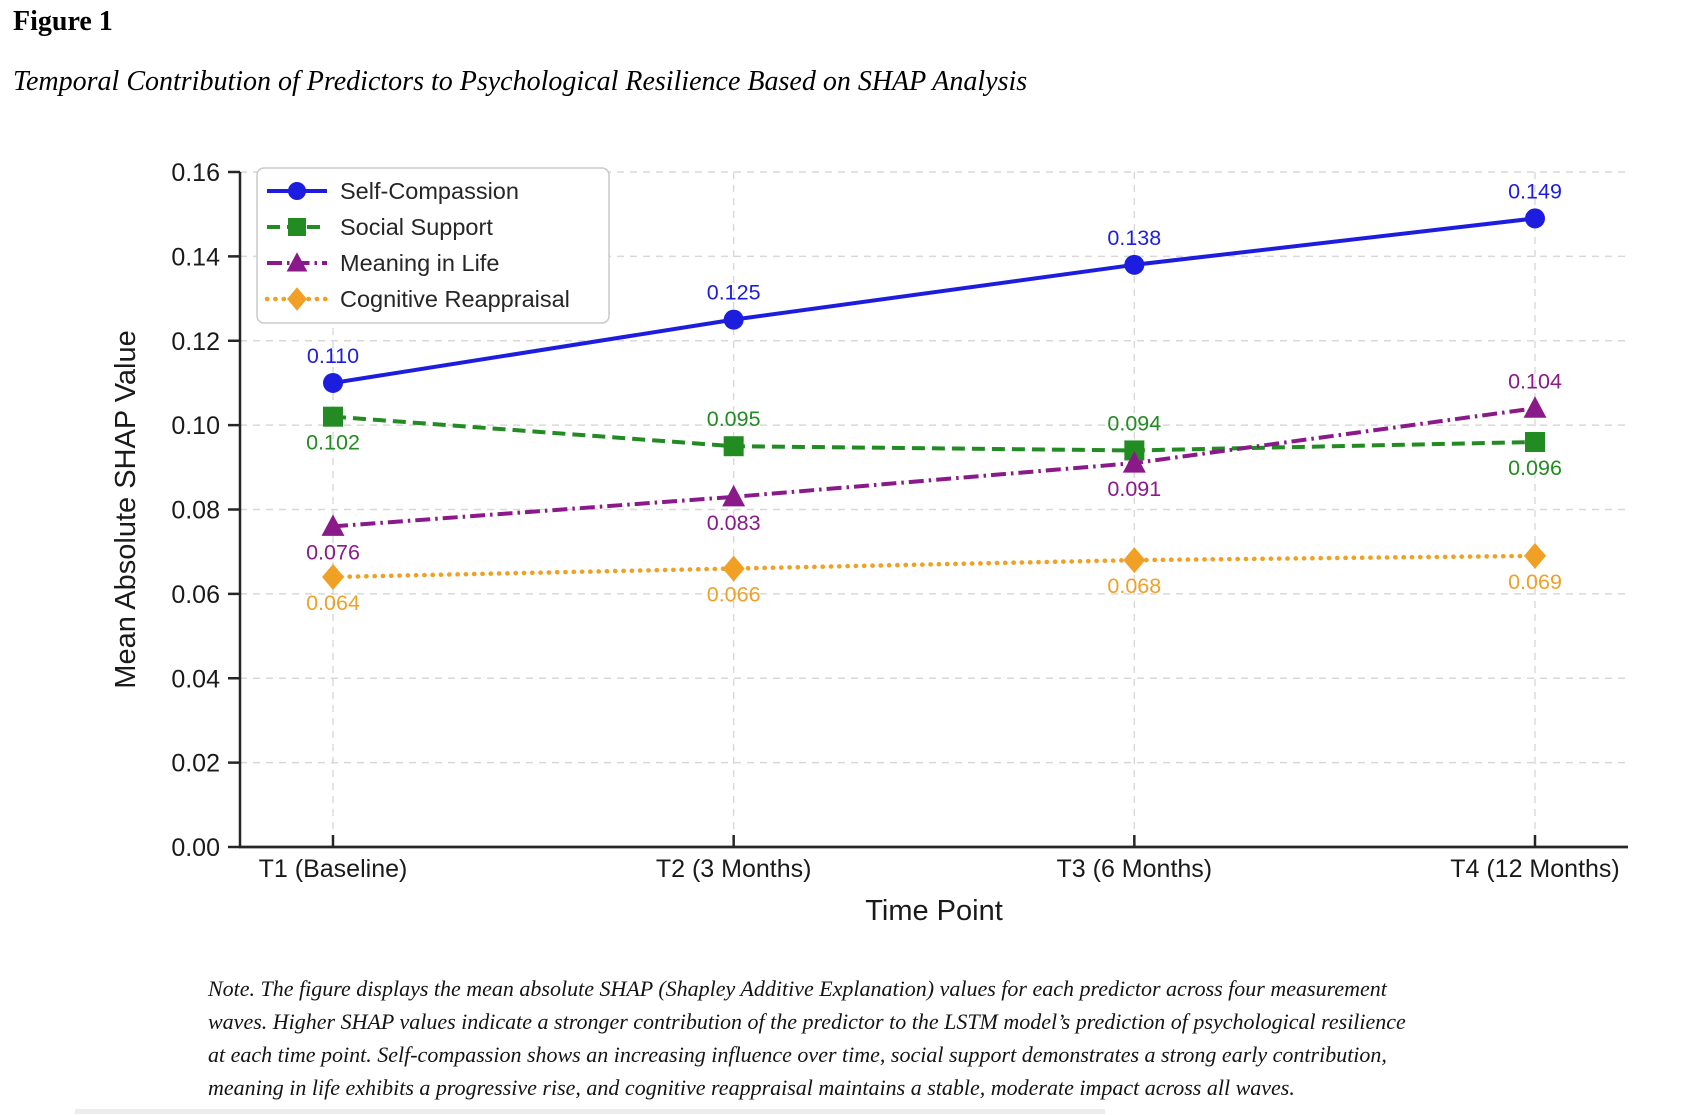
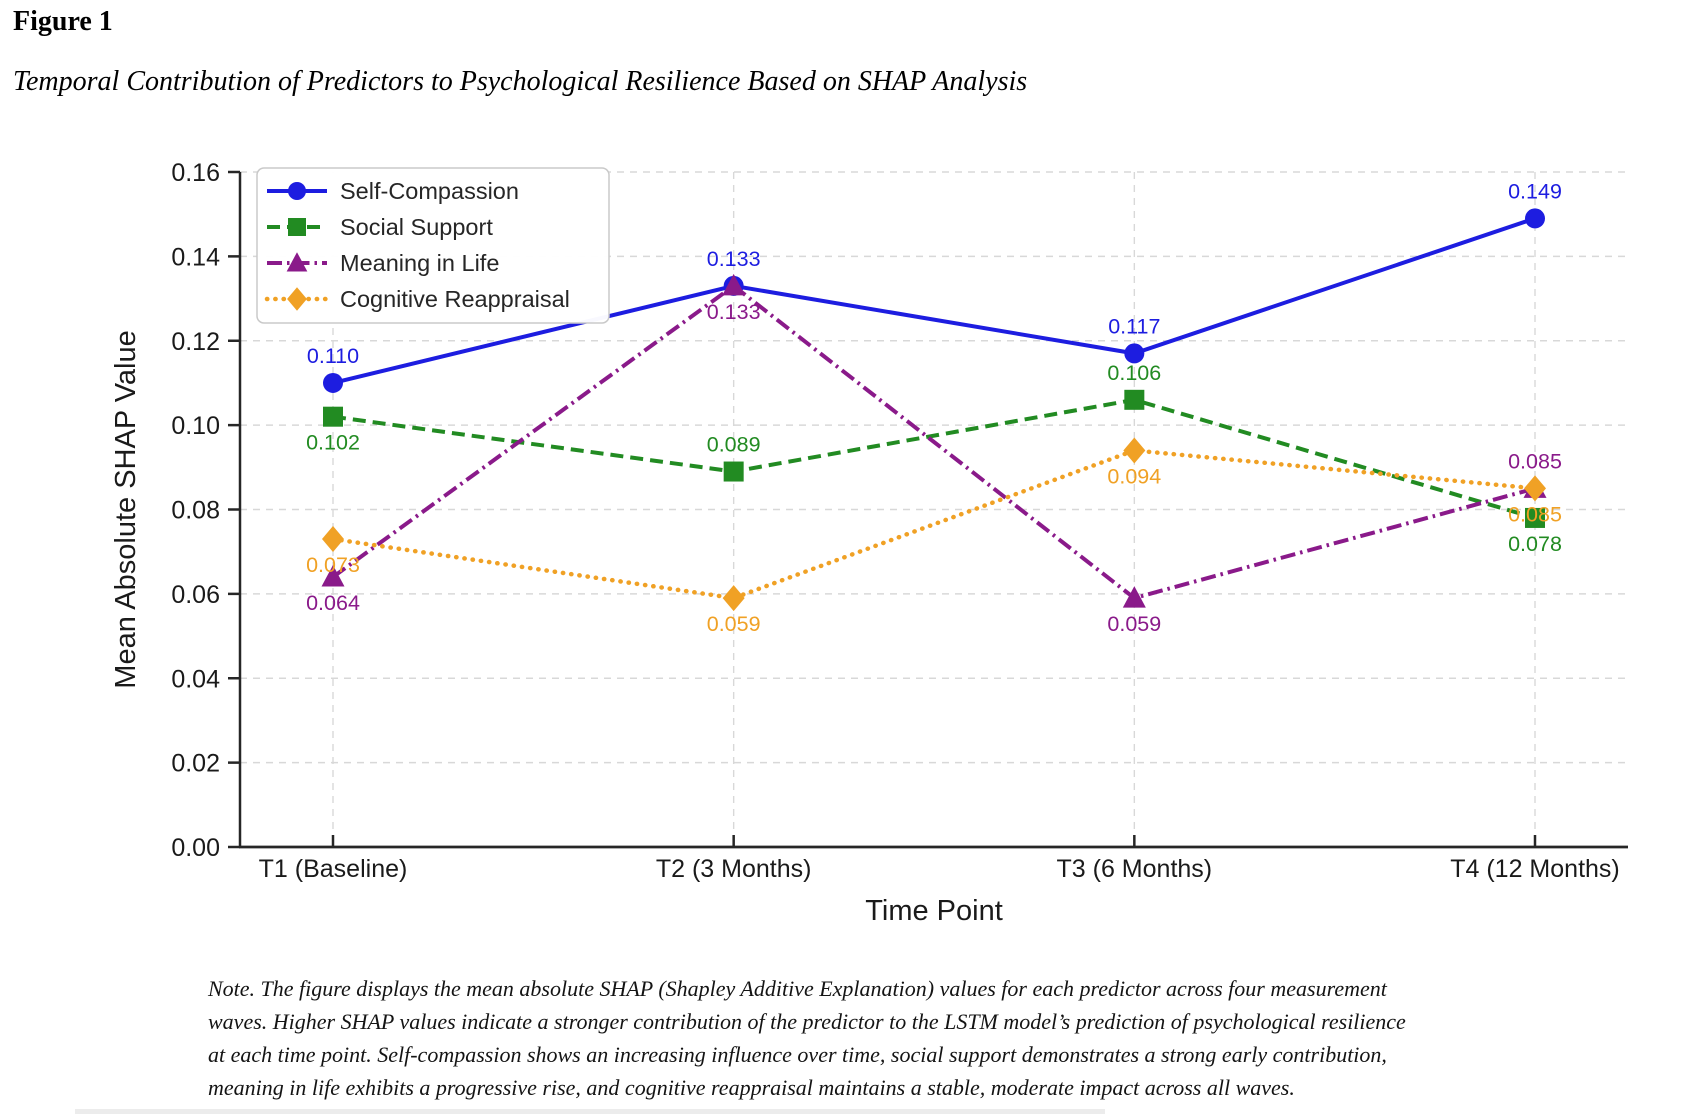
Meaning in Life/T1 (Baseline): 0.076 -> 0.064
Cognitive Reappraisal/T1 (Baseline): 0.064 -> 0.073
Self-Compassion/T2 (3 Months): 0.125 -> 0.133
Social Support/T2 (3 Months): 0.095 -> 0.089
Meaning in Life/T2 (3 Months): 0.083 -> 0.133
Cognitive Reappraisal/T2 (3 Months): 0.066 -> 0.059
Self-Compassion/T3 (6 Months): 0.138 -> 0.117
Social Support/T3 (6 Months): 0.094 -> 0.106
Meaning in Life/T3 (6 Months): 0.091 -> 0.059
Cognitive Reappraisal/T3 (6 Months): 0.068 -> 0.094
Social Support/T4 (12 Months): 0.096 -> 0.078
Meaning in Life/T4 (12 Months): 0.104 -> 0.085
Cognitive Reappraisal/T4 (12 Months): 0.069 -> 0.085
